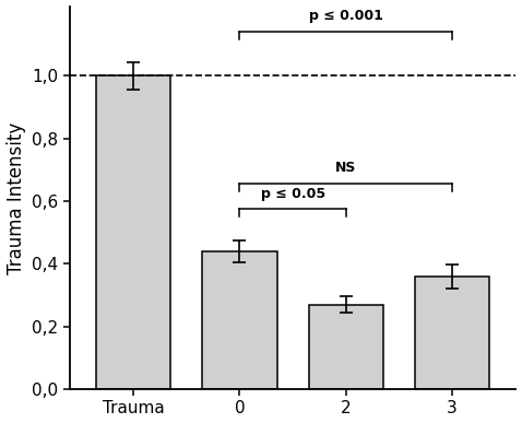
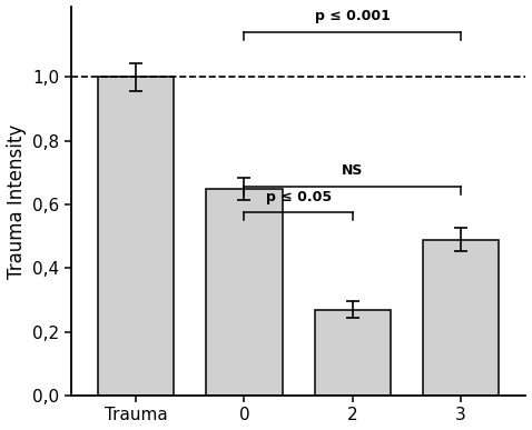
0: 0,44 -> 0,65
3: 0,36 -> 0,49
